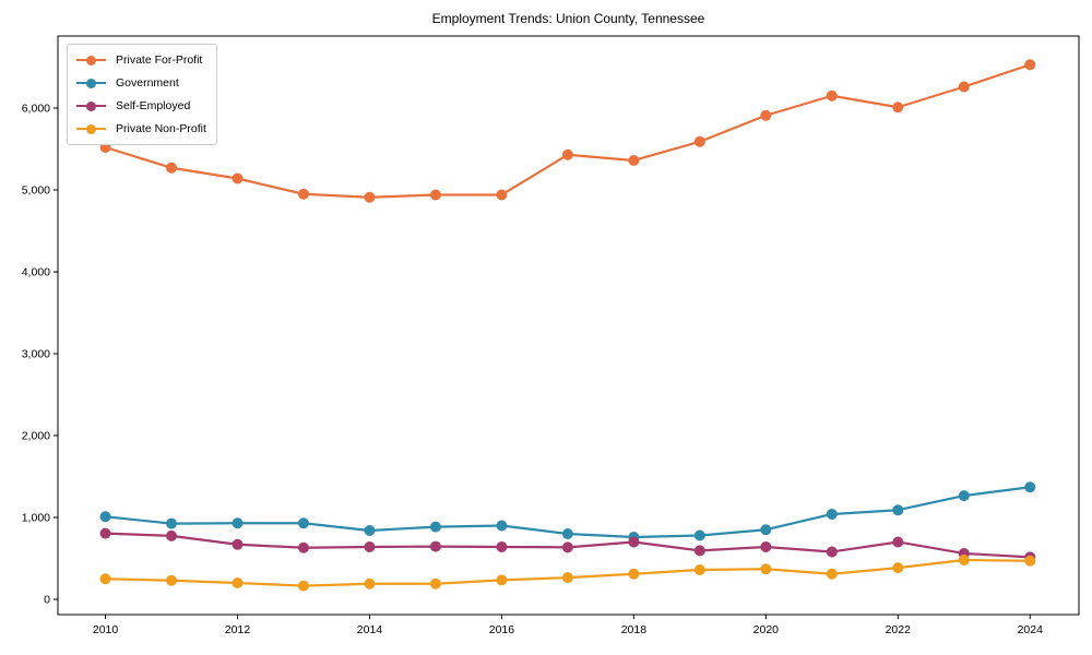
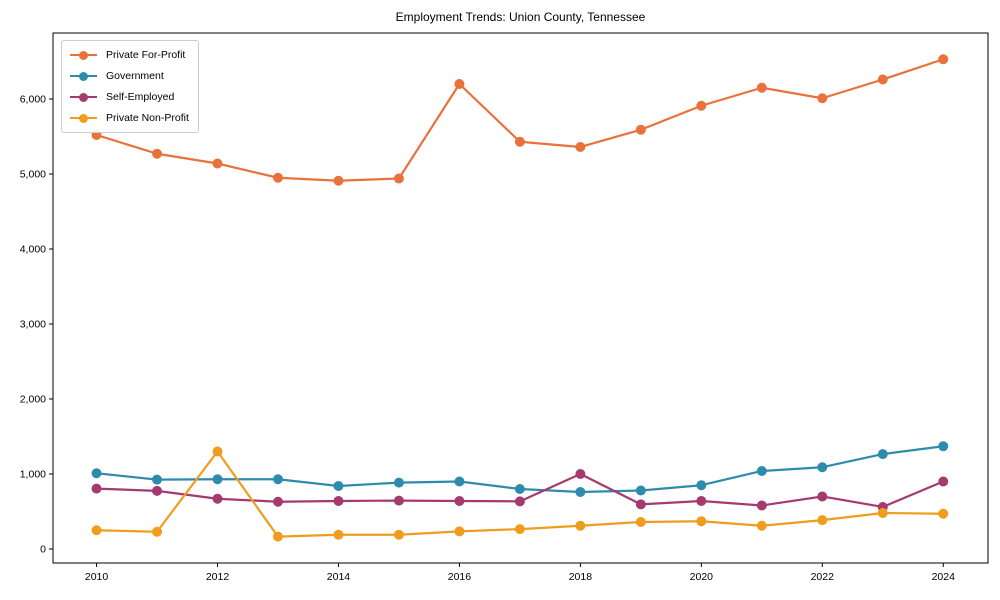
Private Non-Profit/2012: 200 -> 1300
Private For-Profit/2016: 4900 -> 6200
Self-Employed/2018: 700 -> 1000
Self-Employed/2024: 500 -> 900
